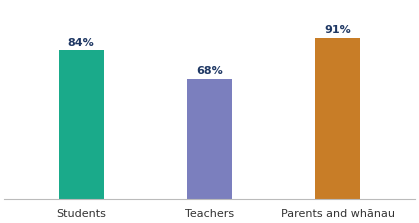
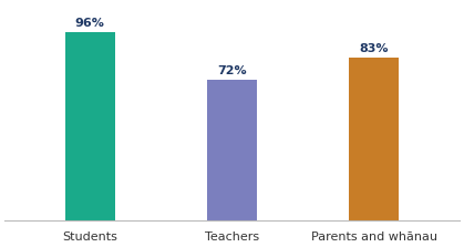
Students: 84% -> 96%
Teachers: 68% -> 72%
Parents and whānau: 91% -> 83%
